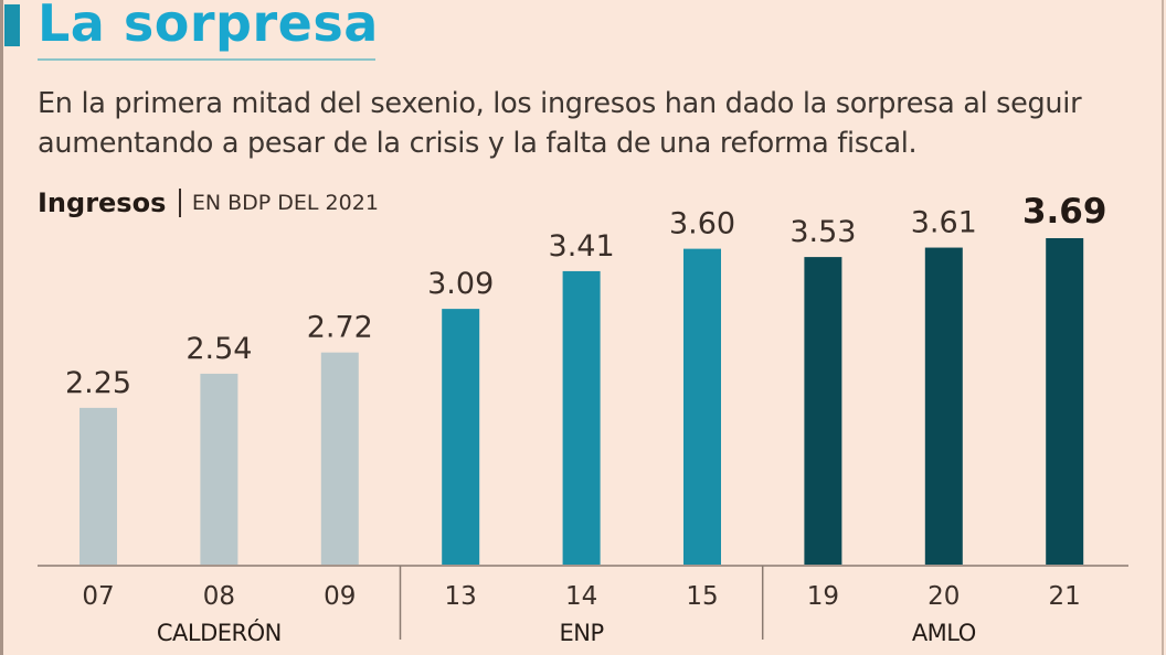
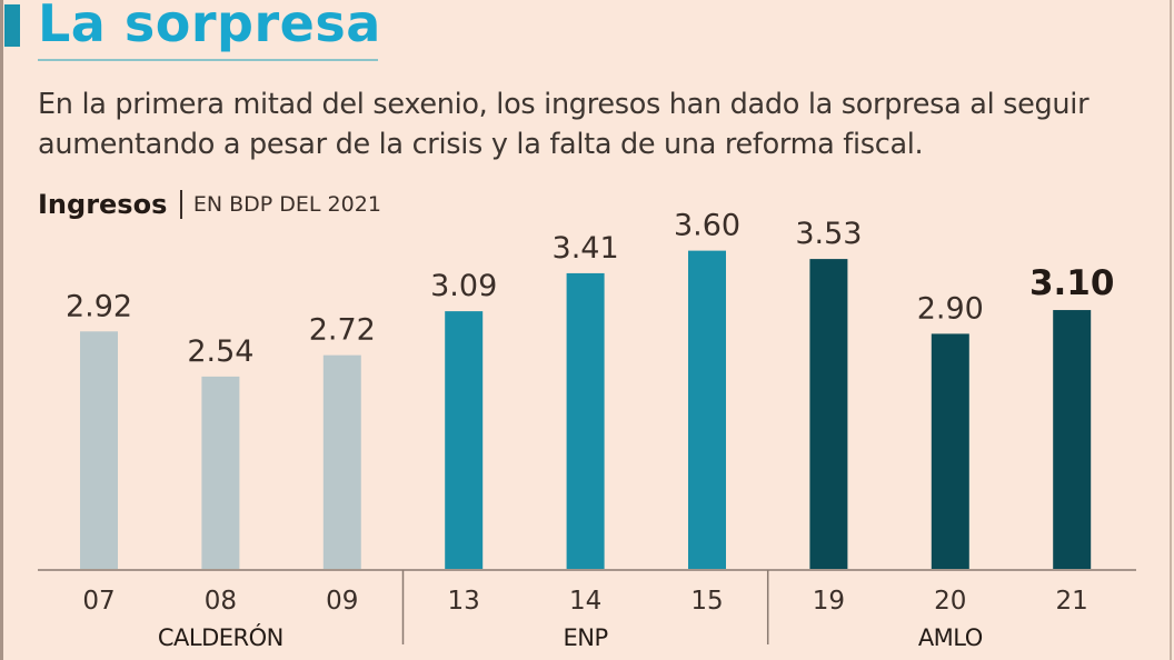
07: 2.25 -> 2.92
20: 3.61 -> 2.90
21: 3.69 -> 3.10
